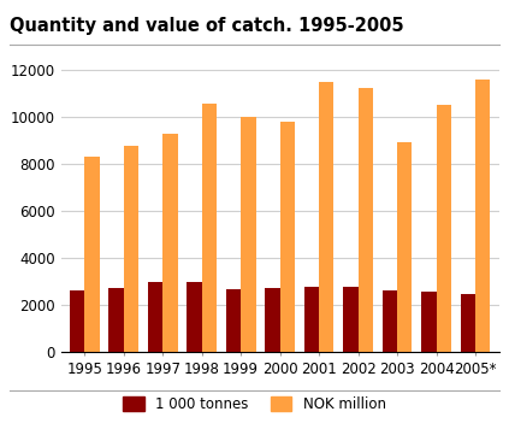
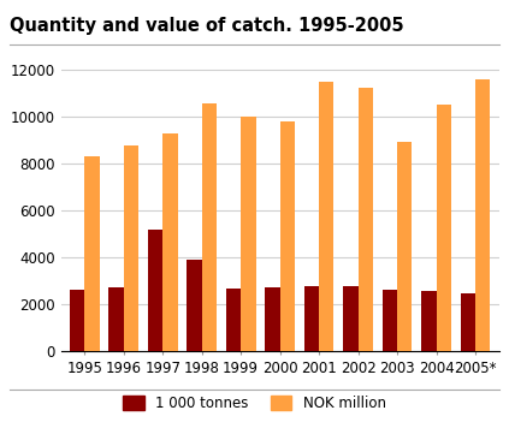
1 000 tonnes/1997: 3000 -> 5200
1 000 tonnes/1998: 3000 -> 3900
